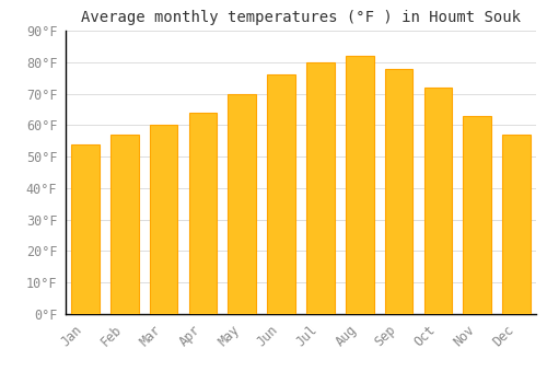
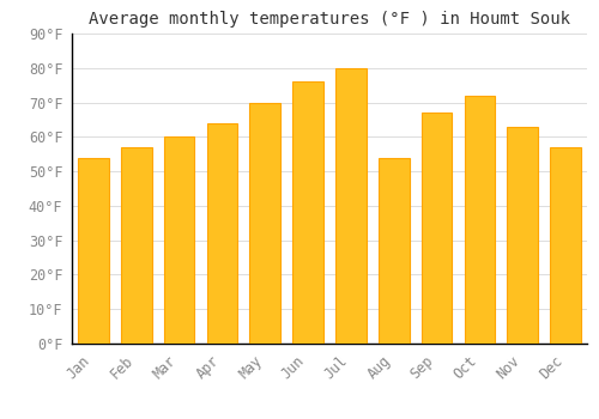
Aug: 82°F -> 54°F
Sep: 78°F -> 67°F
